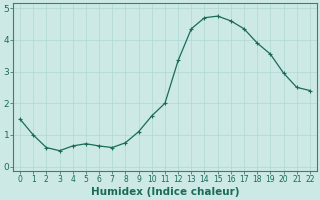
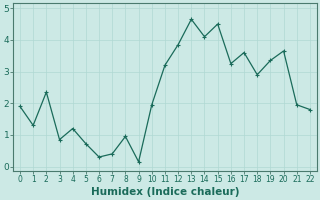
0: 1.50 -> 1.90
1: 1.00 -> 1.30
2: 0.60 -> 2.35
3: 0.50 -> 0.85
4: 0.65 -> 1.20
6: 0.65 -> 0.30
7: 0.60 -> 0.40
8: 0.75 -> 0.95
9: 1.10 -> 0.15
10: 1.60 -> 1.95
11: 2.00 -> 3.20
12: 3.35 -> 3.85
13: 4.35 -> 4.65
14: 4.70 -> 4.10
15: 4.75 -> 4.50
16: 4.60 -> 3.25
17: 4.35 -> 3.60
18: 3.90 -> 2.90
19: 3.55 -> 3.35
20: 2.95 -> 3.65
21: 2.50 -> 1.95
22: 2.40 -> 1.80
